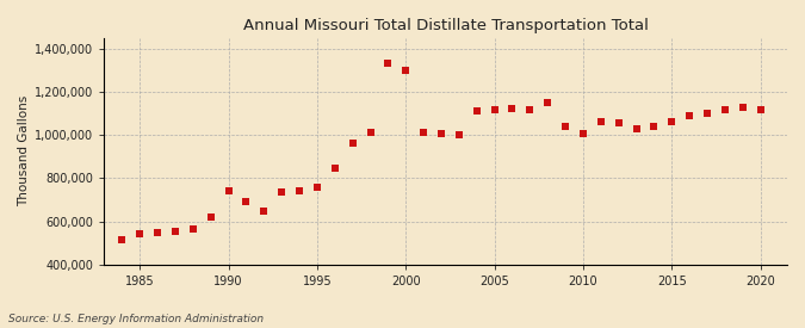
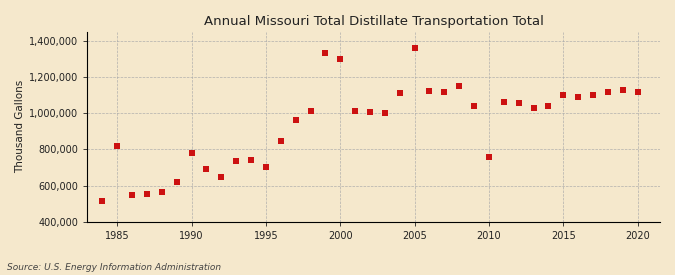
1985: 540,000 -> 820,000
1990: 740,000 -> 780,000
1995: 760,000 -> 700,000
2005: 1,120,000 -> 1,360,000
2010: 1,000,000 -> 760,000
2015: 1,060,000 -> 1,100,000
